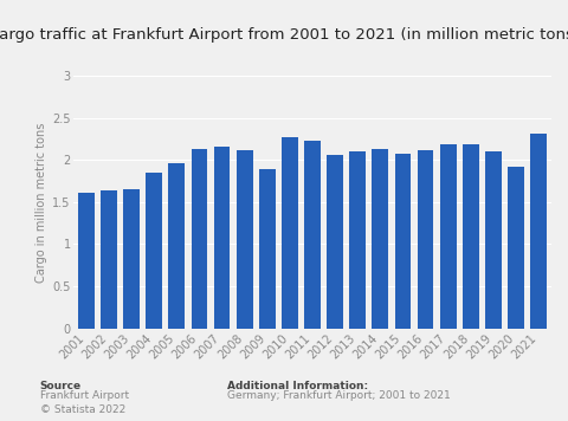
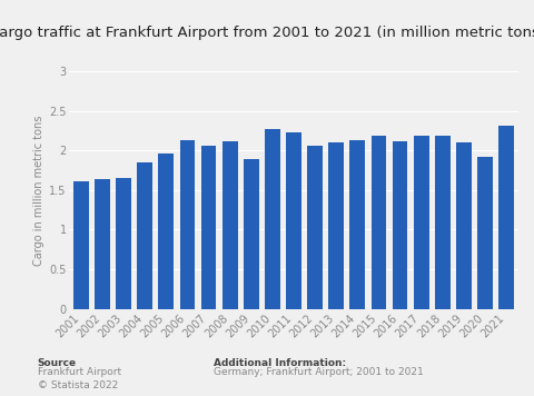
2007: 2.17 -> 2.06
2015: 2.08 -> 2.18
